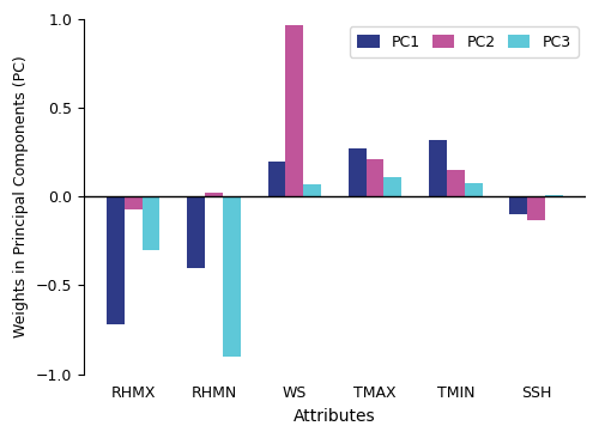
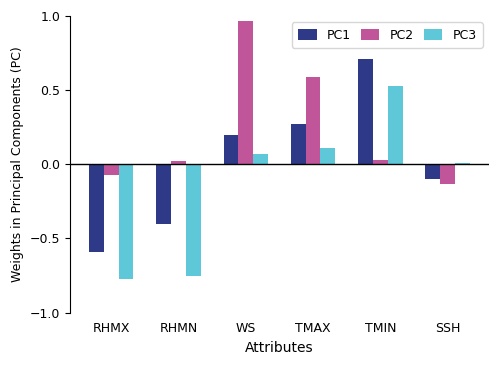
PC1/RHMX: -0.72 -> -0.59
PC3/RHMX: -0.30 -> -0.77
PC3/RHMN: -0.90 -> -0.75
PC2/TMAX: 0.21 -> 0.59
PC1/TMIN: 0.32 -> 0.71
PC2/TMIN: 0.15 -> 0.03
PC3/TMIN: 0.08 -> 0.53
